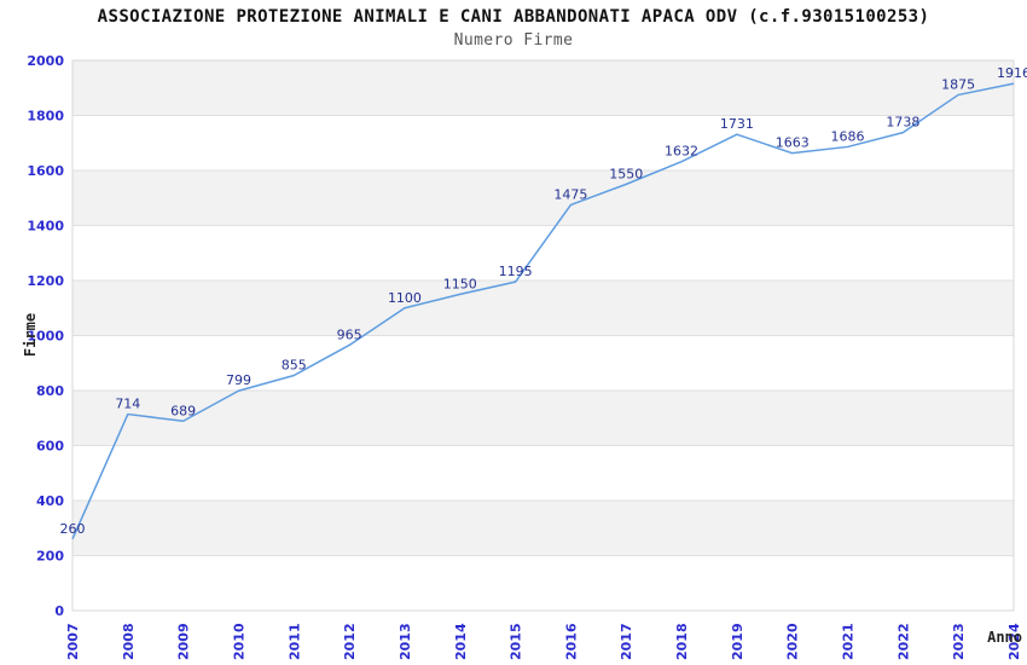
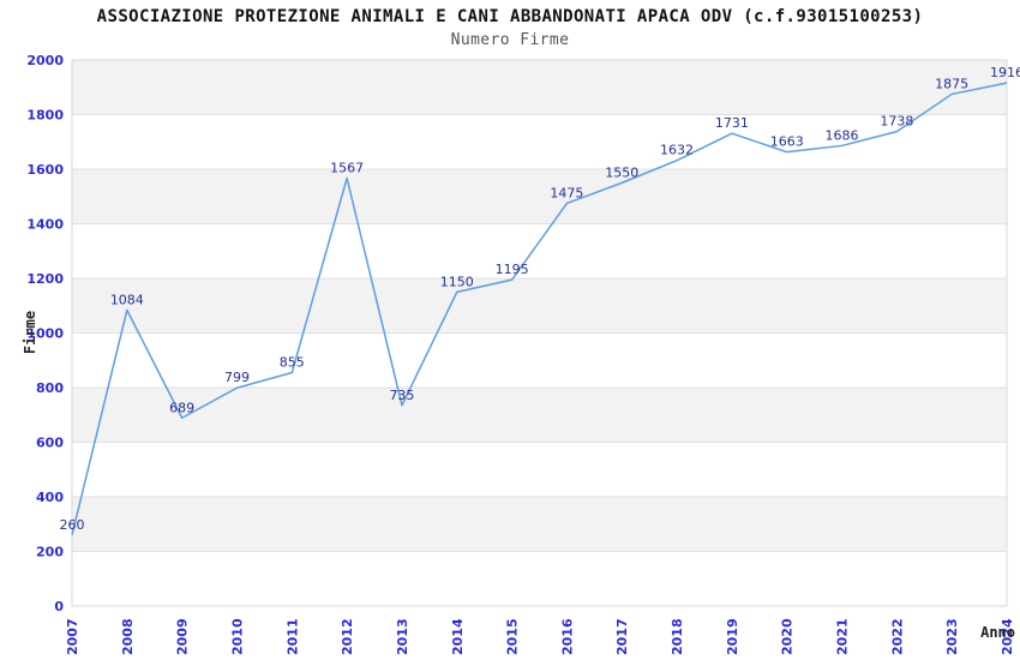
2008: 714 -> 1084
2012: 965 -> 1567
2013: 1100 -> 735
